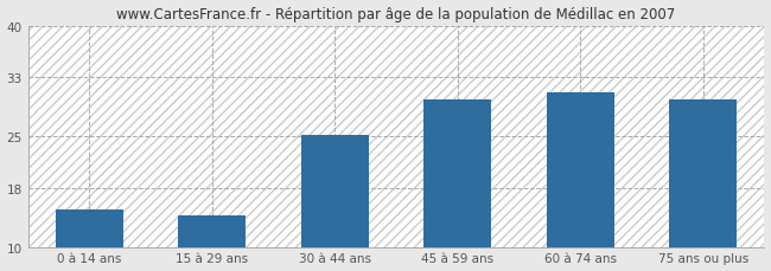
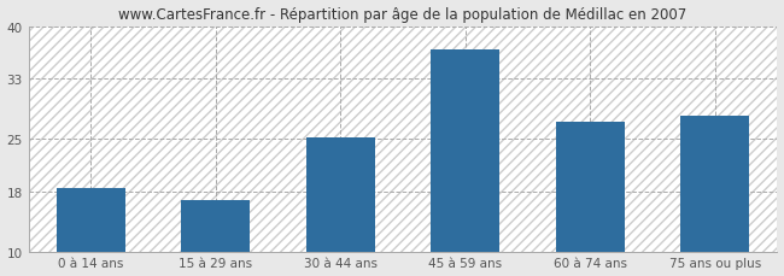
0 à 14 ans: 15.0 -> 18.5
15 à 29 ans: 14.2 -> 16.9
45 à 59 ans: 30.0 -> 36.8
60 à 74 ans: 31.0 -> 27.3
75 ans ou plus: 30.0 -> 28.0
